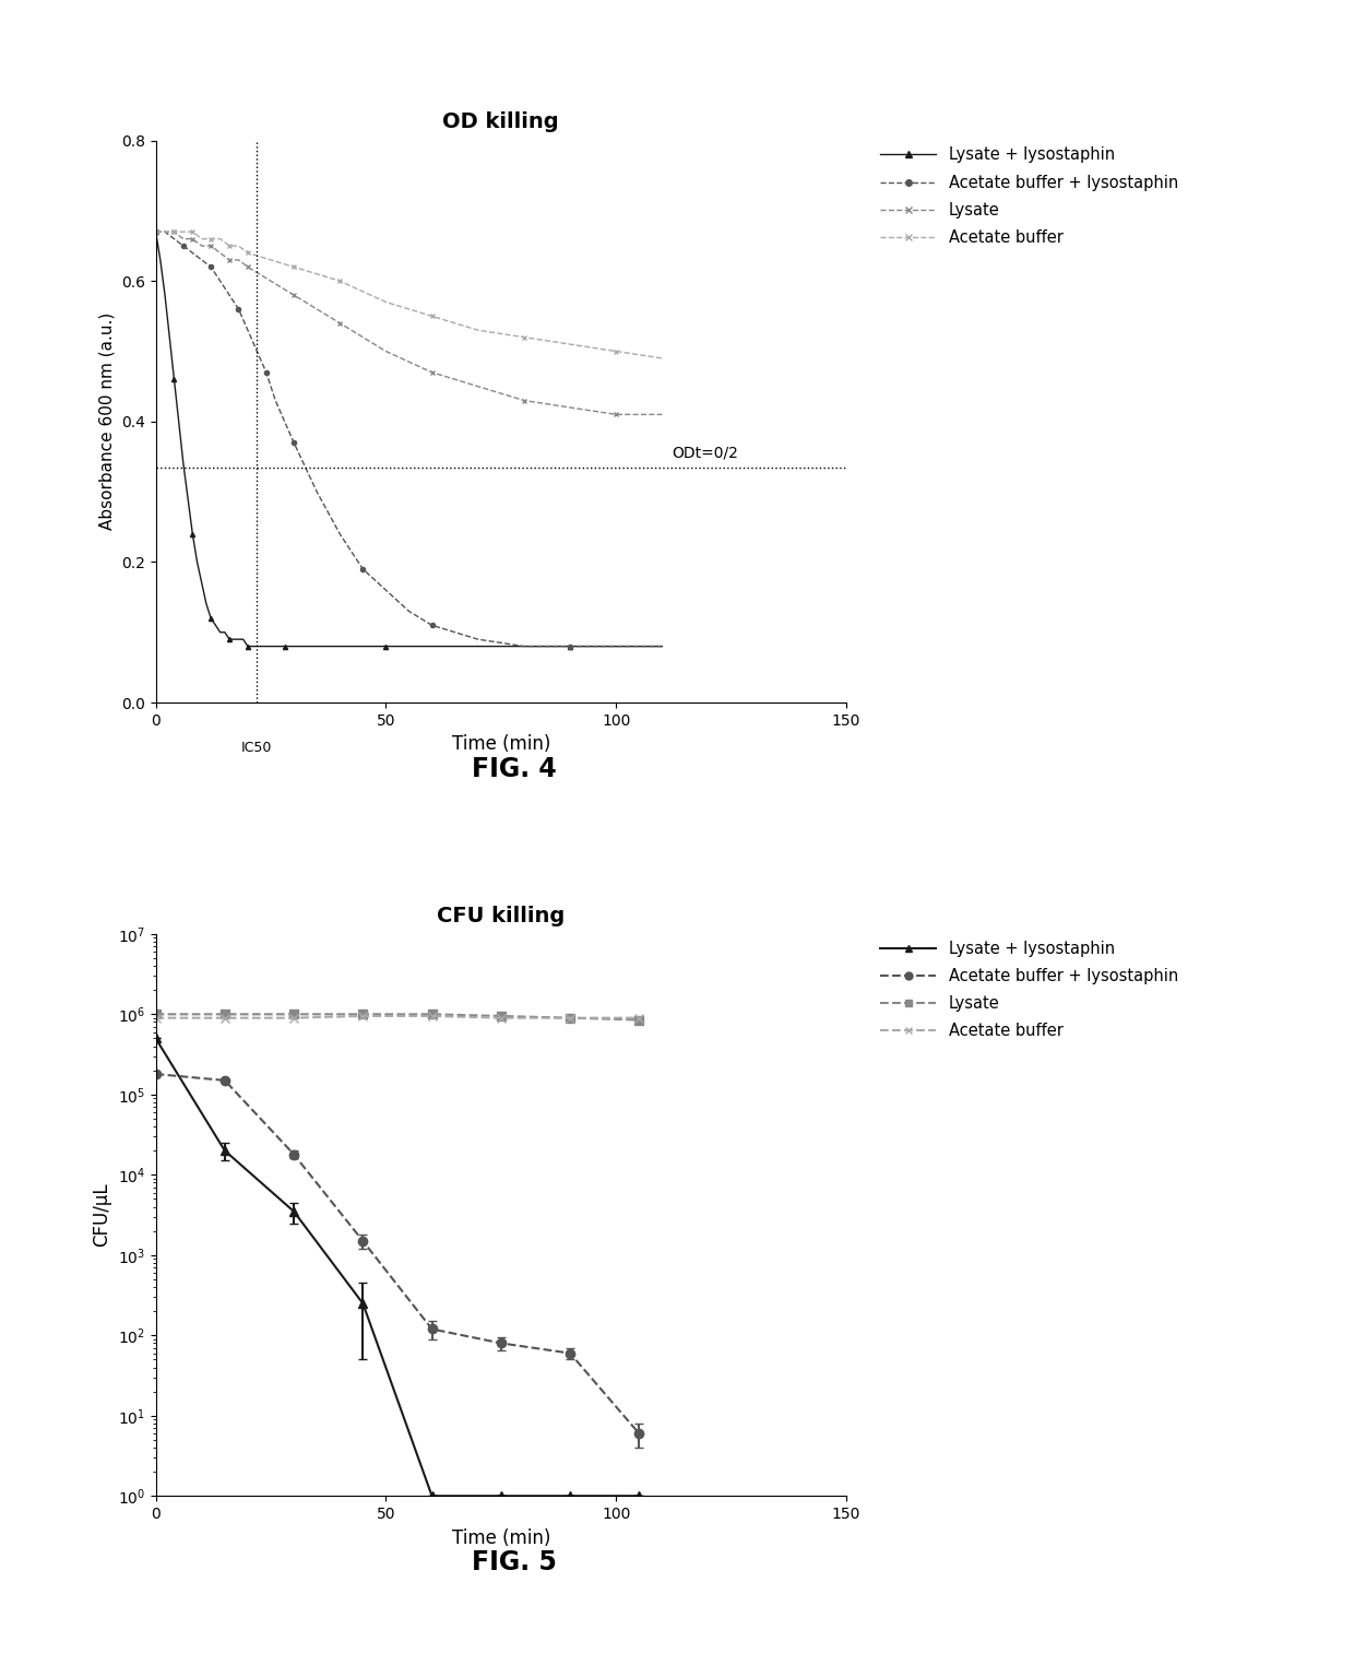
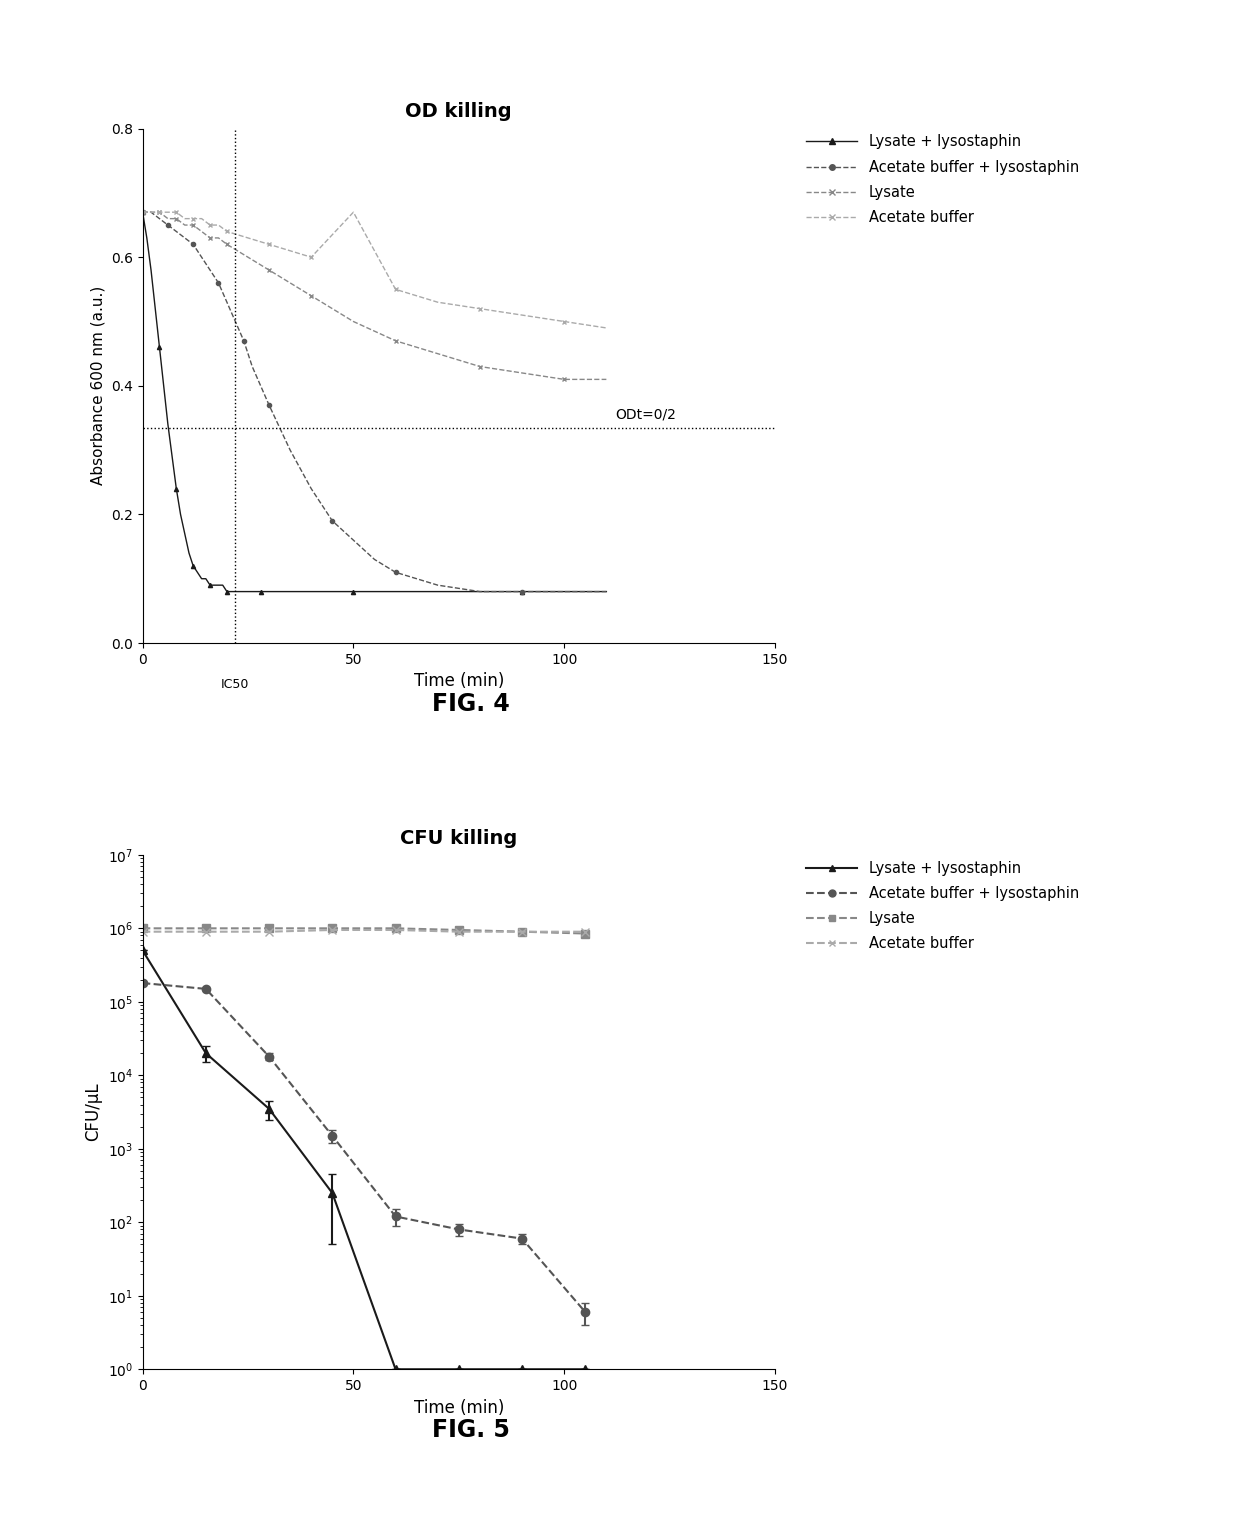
OD killing/Acetate buffer/50: 0.57 -> 0.67
